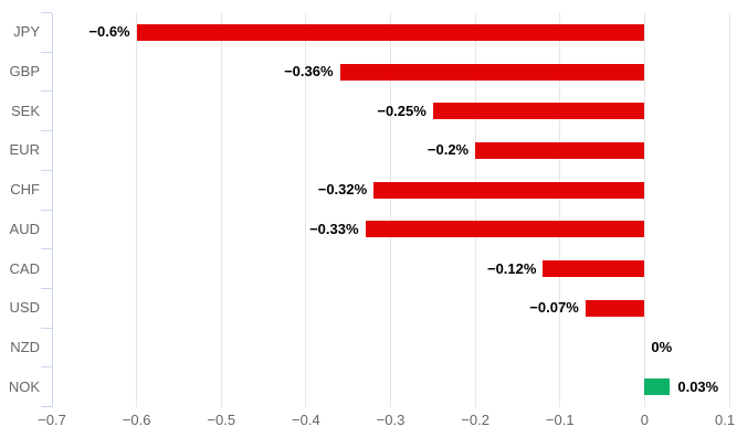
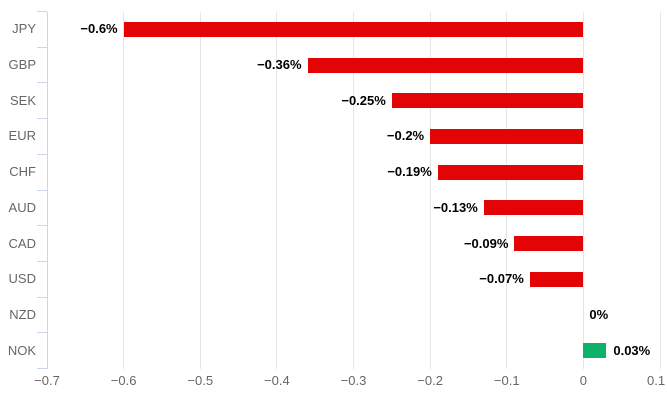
CHF: −0.32% -> −0.19%
AUD: −0.33% -> −0.13%
CAD: −0.12% -> −0.09%
